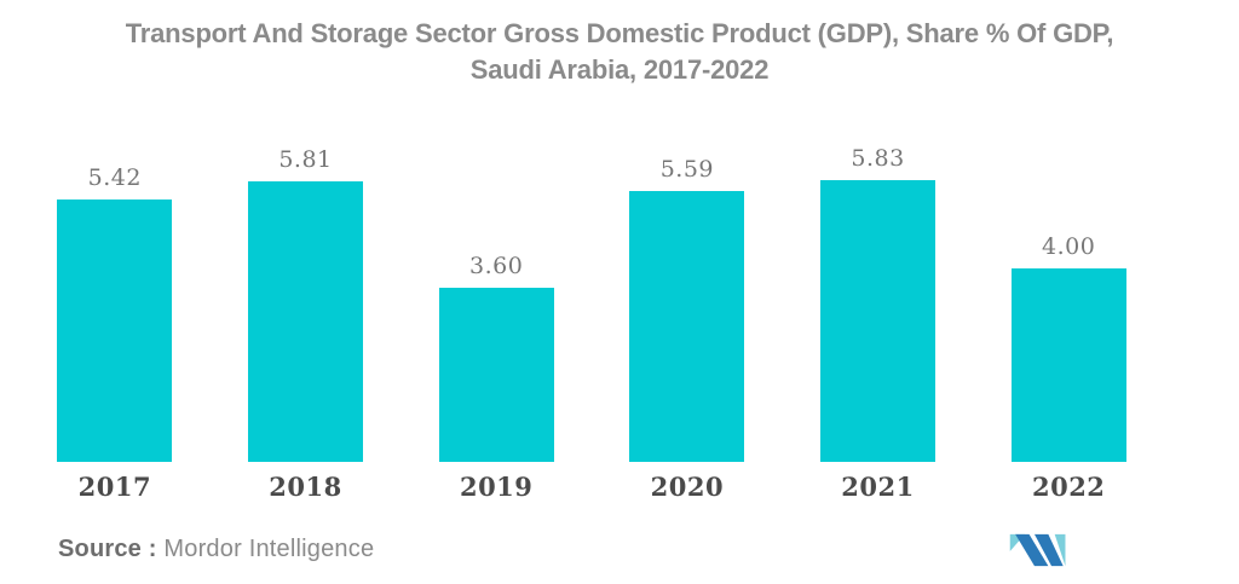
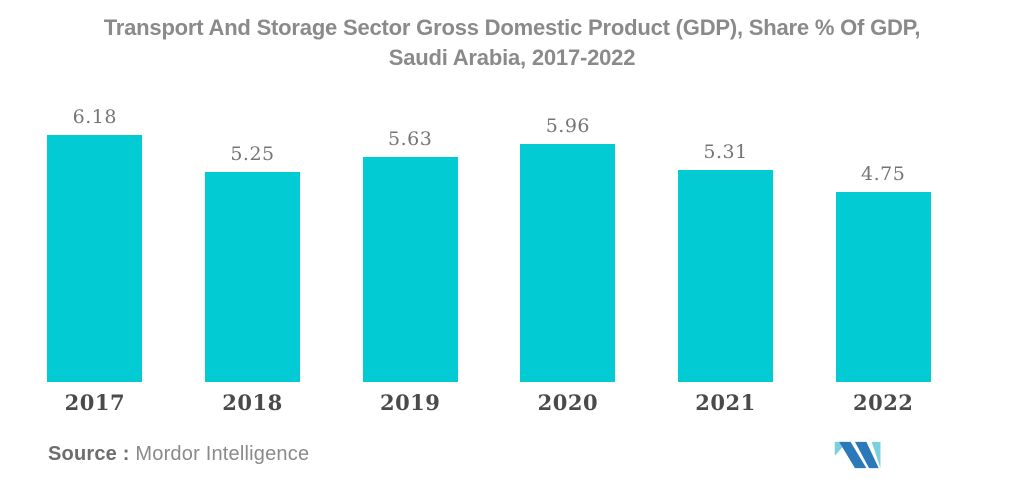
2017: 5.42 -> 6.18
2018: 5.81 -> 5.25
2019: 3.60 -> 5.63
2020: 5.59 -> 5.96
2021: 5.83 -> 5.31
2022: 4.00 -> 4.75
